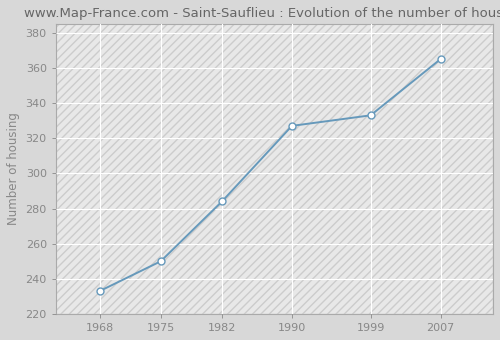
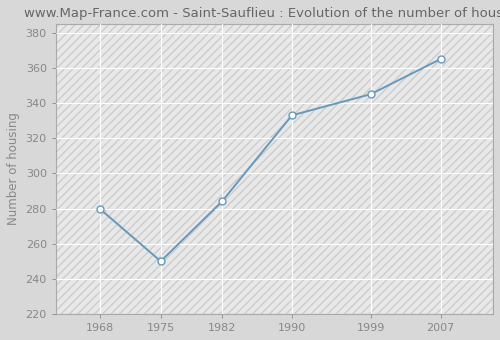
1968: 233 -> 280
1990: 327 -> 333
1999: 333 -> 345
